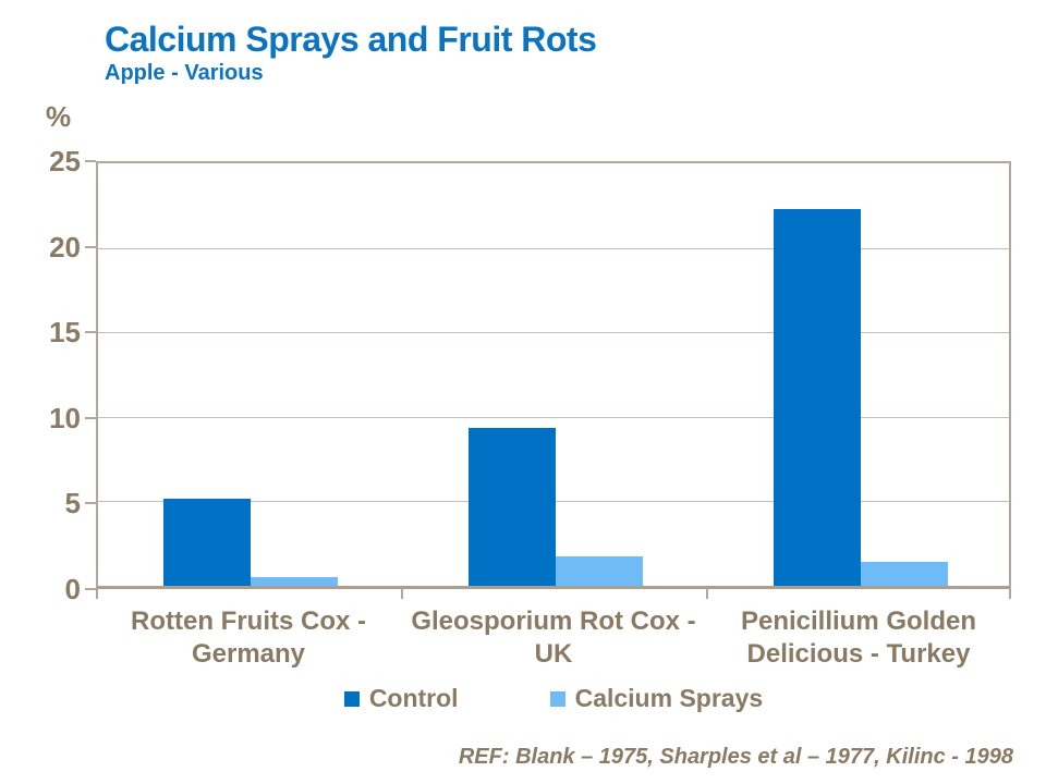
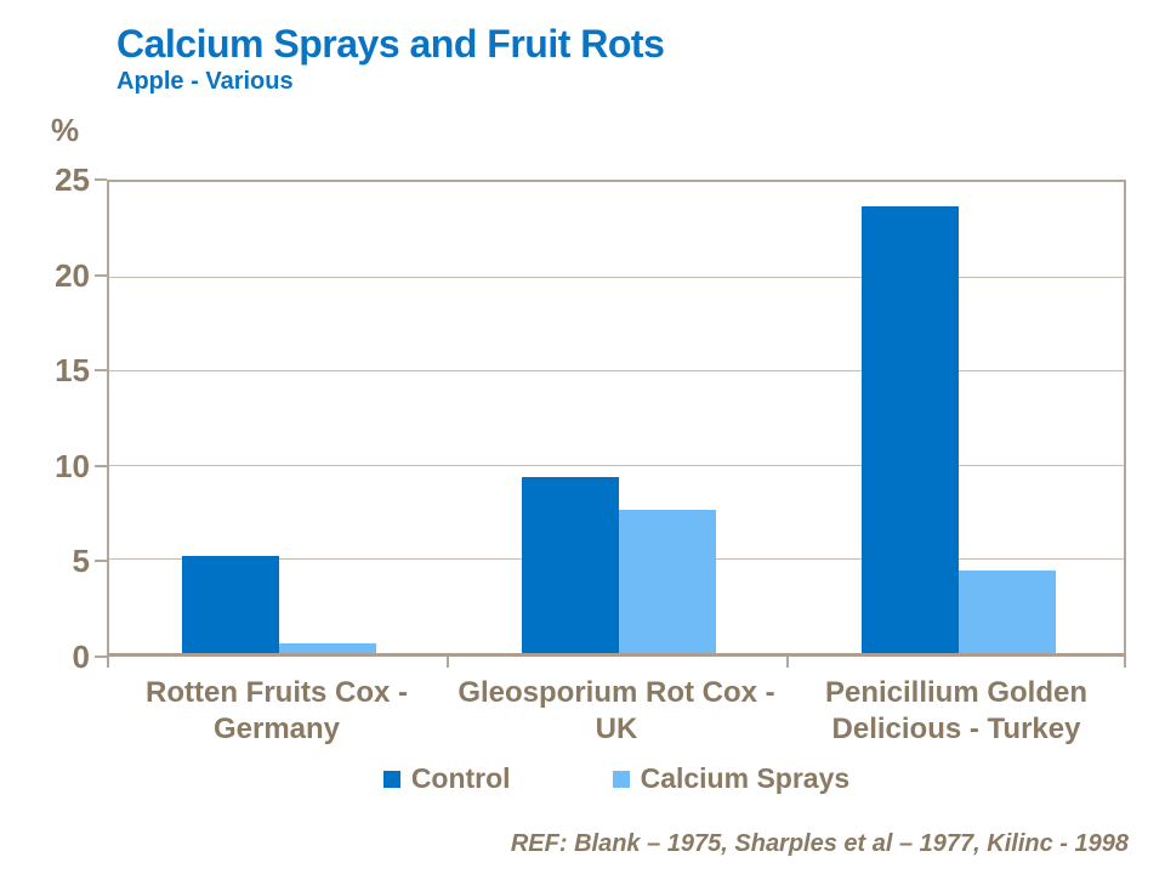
Calcium Sprays/Gleosporium Rot Cox - UK: 1.7 -> 7.5
Control/Penicillium Golden Delicious - Turkey: 22.0 -> 23.4
Calcium Sprays/Penicillium Golden Delicious - Turkey: 1.4 -> 4.3
